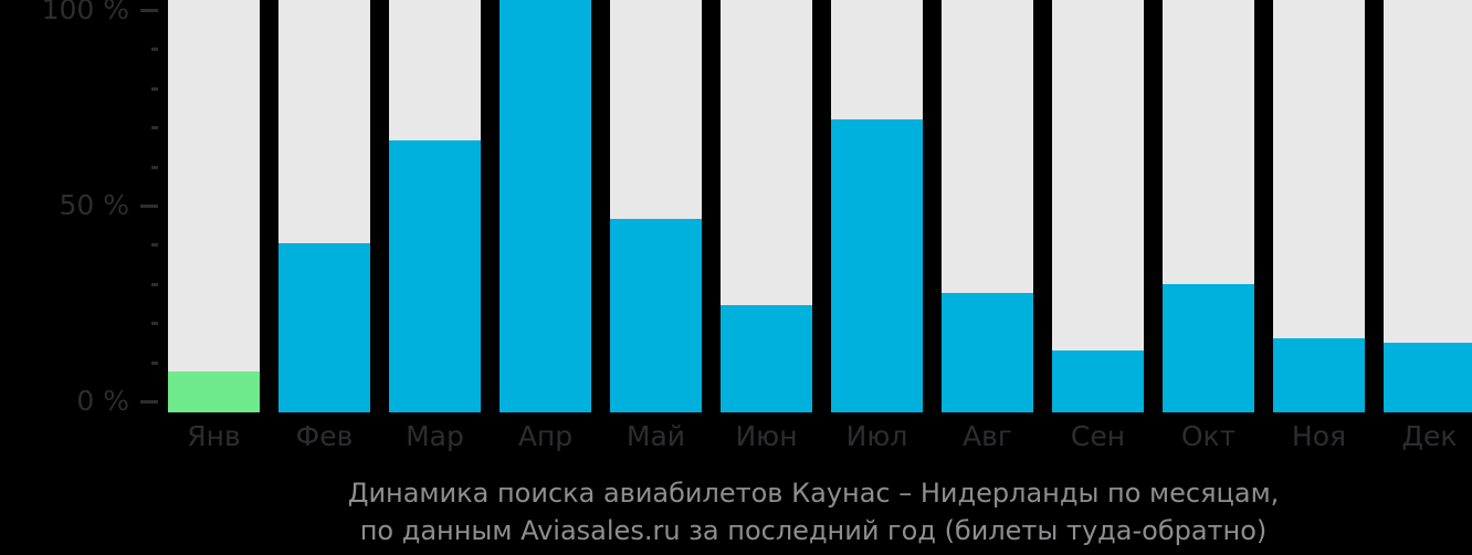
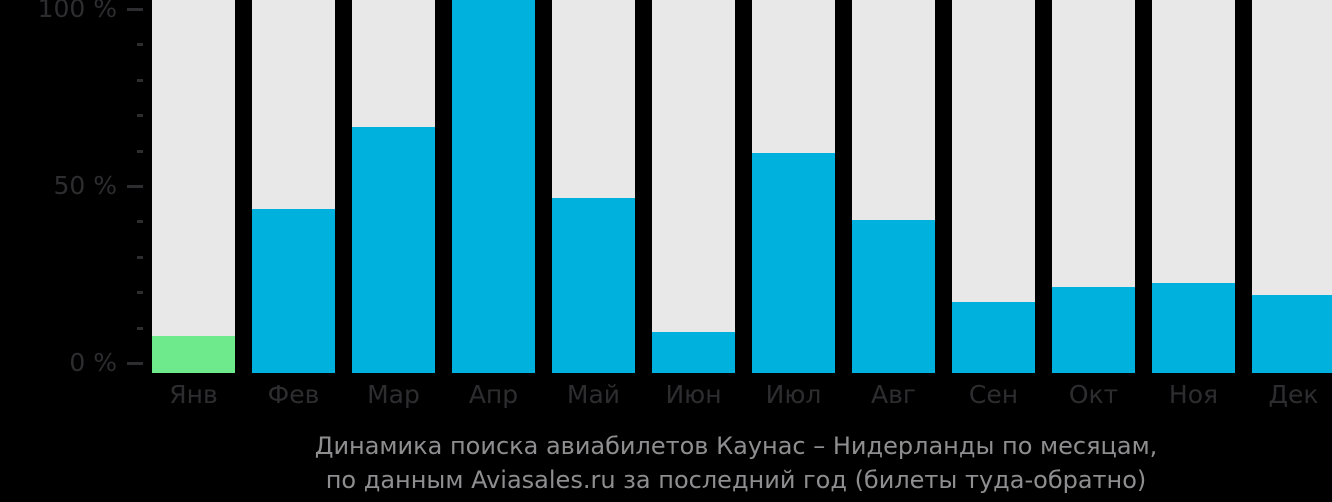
Фев: 41% -> 44%
Июн: 26% -> 11%
Июл: 71% -> 59%
Авг: 29% -> 41%
Сен: 15% -> 19%
Окт: 31% -> 23%
Ноя: 18% -> 24%
Дек: 17% -> 21%
